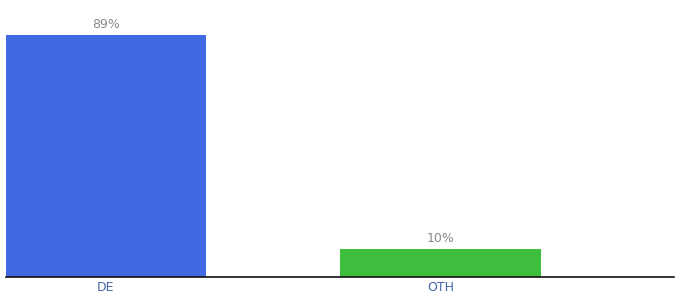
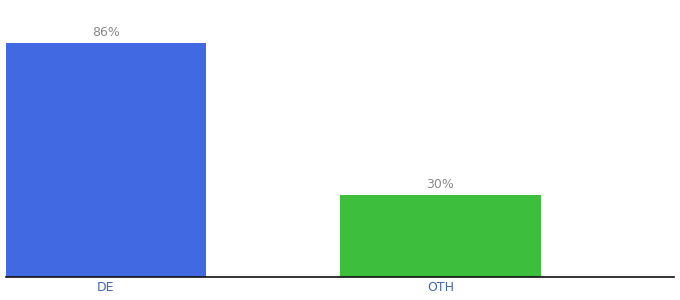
DE: 89% -> 86%
OTH: 10% -> 30%
